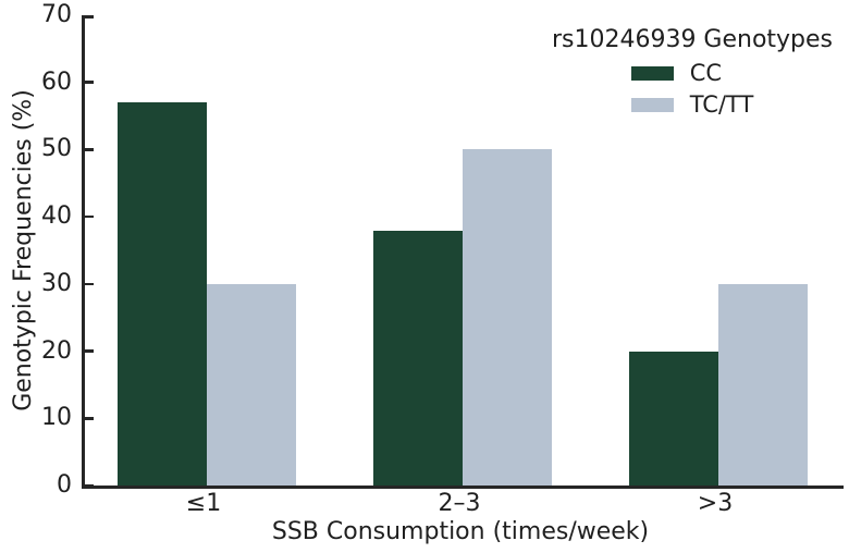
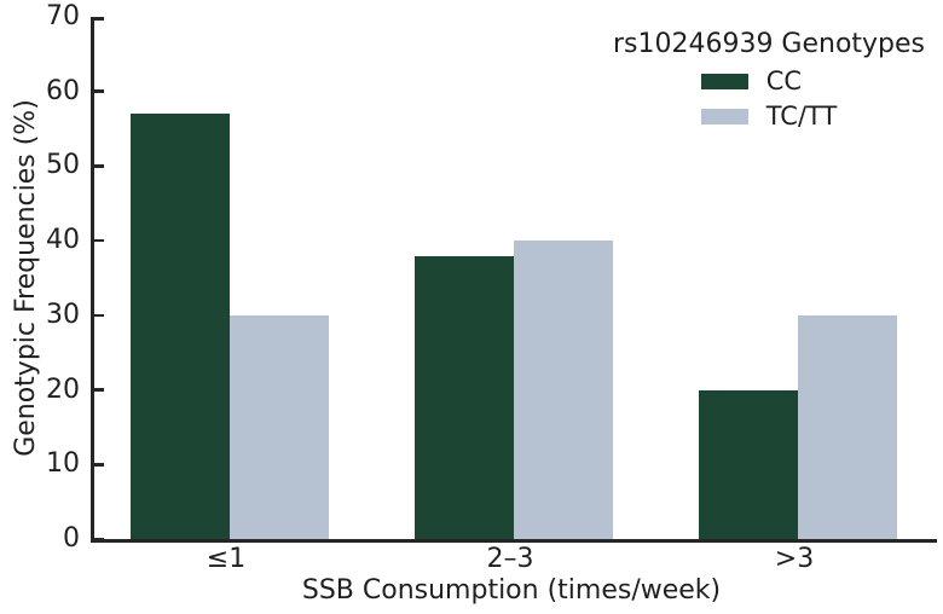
TC/TT/2–3: 50 -> 40
